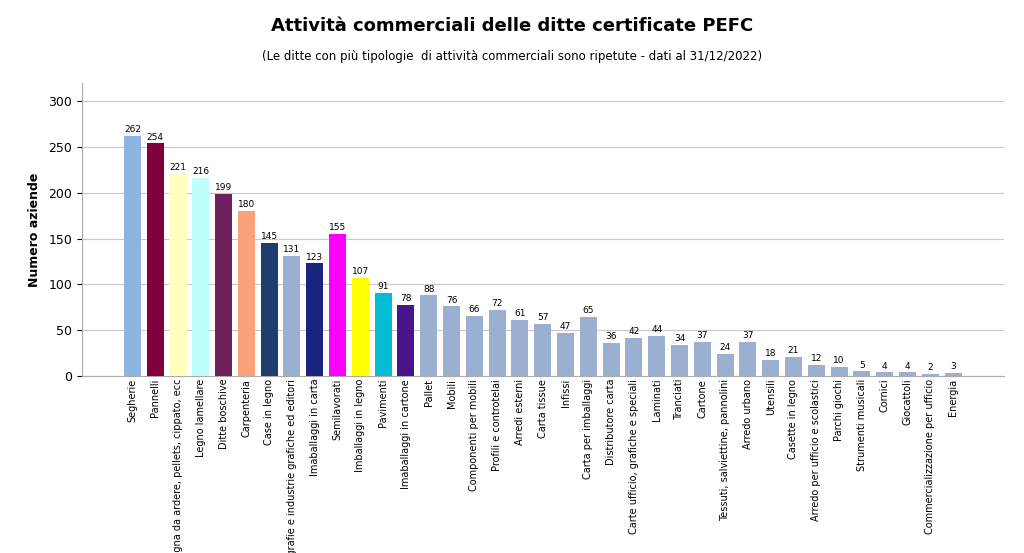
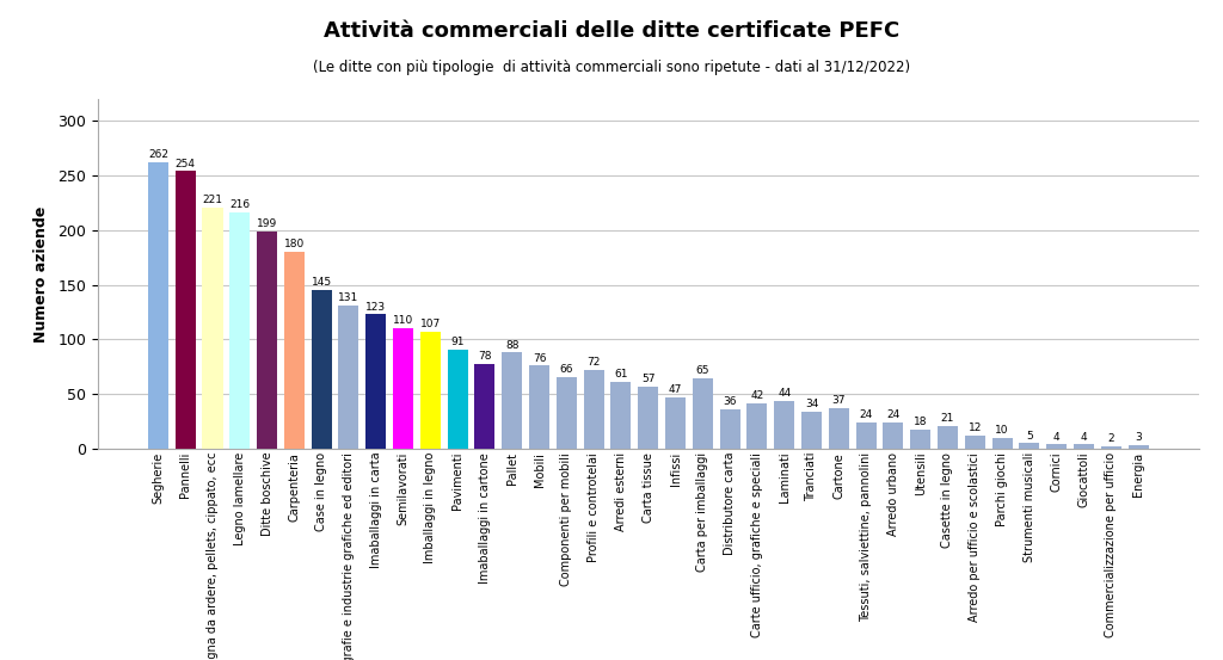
Semilavorati: 155 -> 110
Arredo urbano: 37 -> 24
